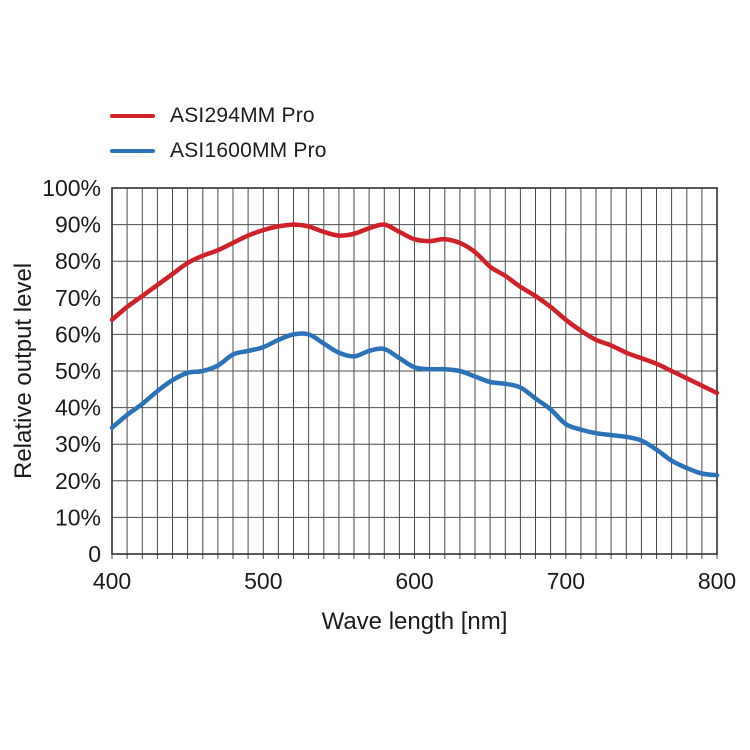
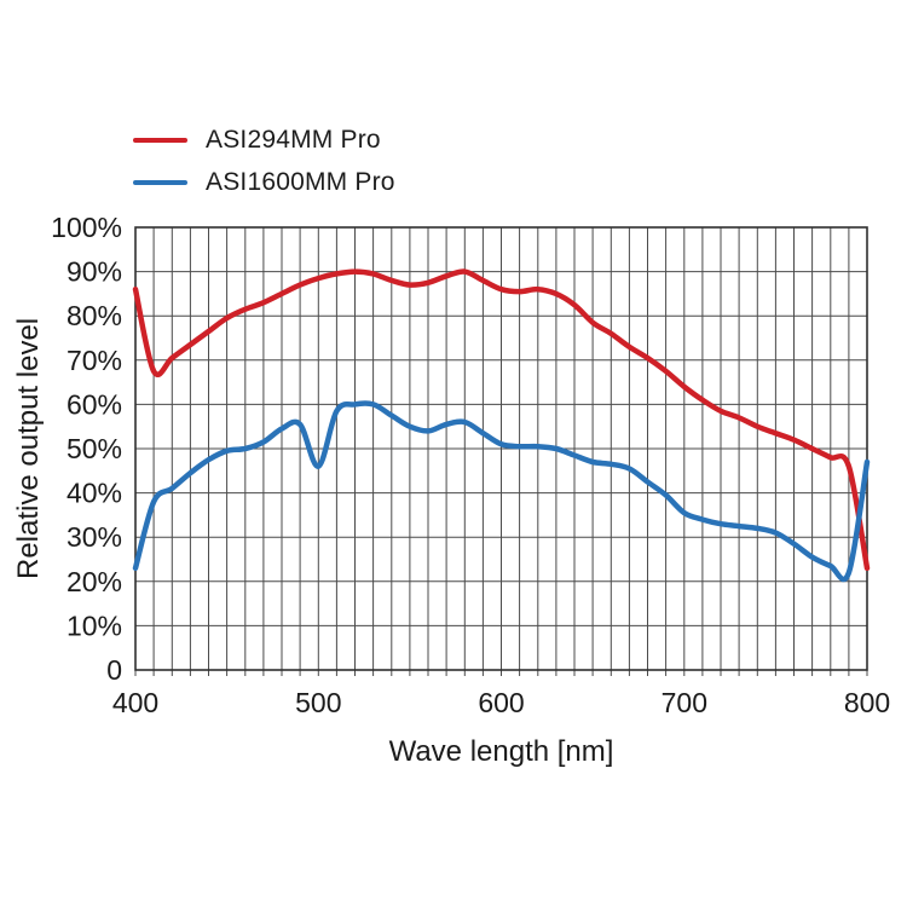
ASI294MM Pro/400: 64% -> 86%
ASI1600MM Pro/400: 34% -> 23%
ASI1600MM Pro/500: 56% -> 46%
ASI294MM Pro/800: 44% -> 23%
ASI1600MM Pro/800: 22% -> 47%
